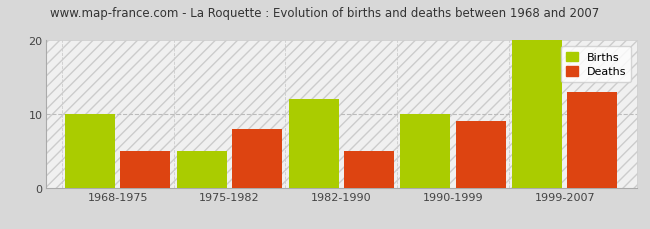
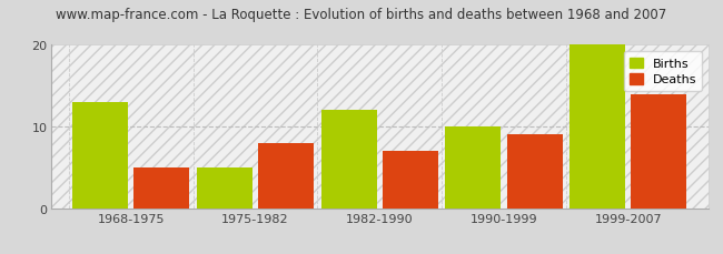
Births/1968-1975: 10 -> 13
Deaths/1982-1990: 5 -> 7
Deaths/1999-2007: 13 -> 14
